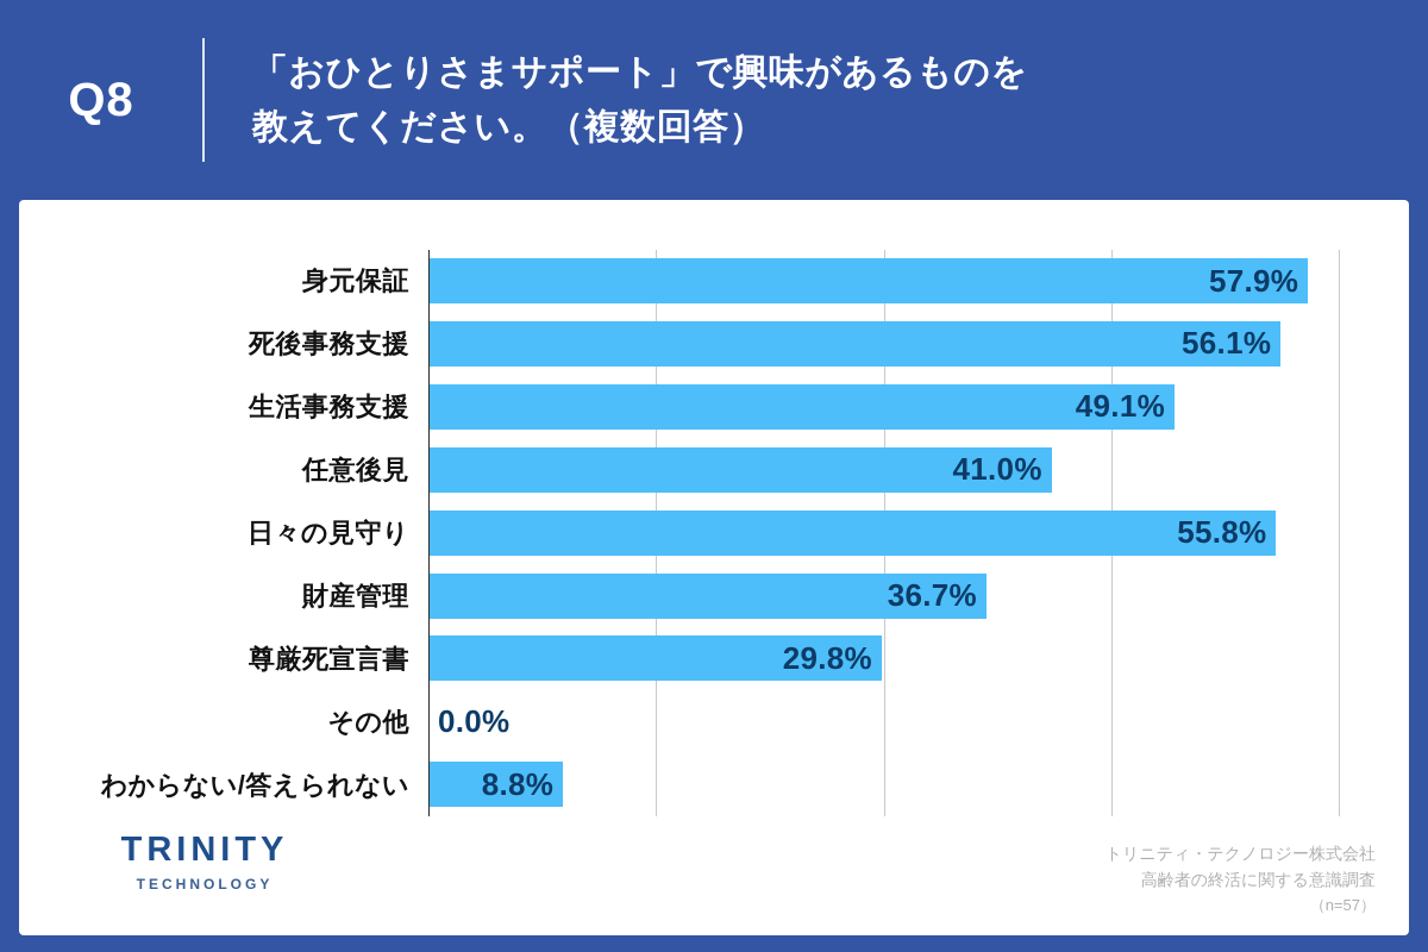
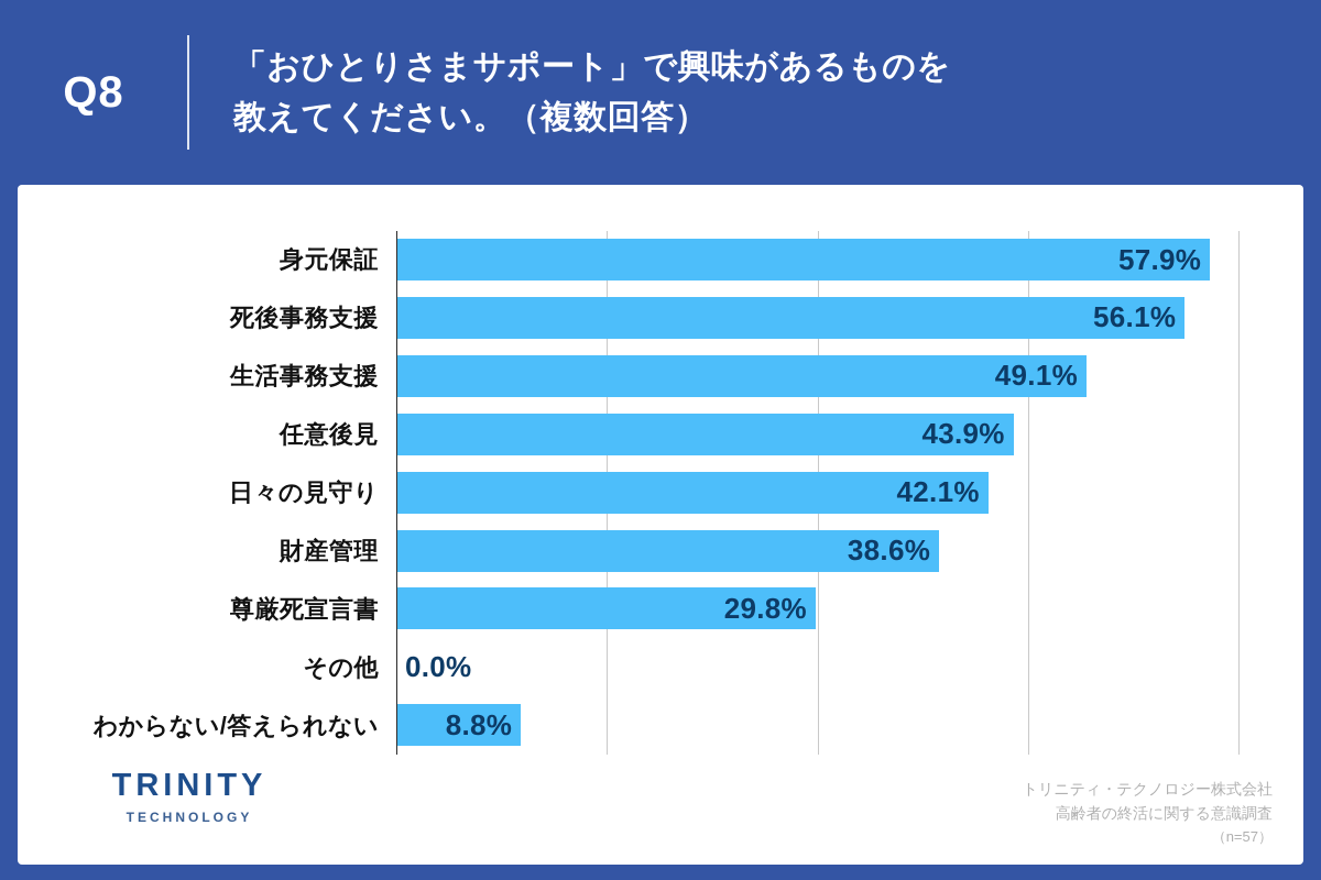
任意後見: 41.0% -> 43.9%
日々の見守り: 55.8% -> 42.1%
財産管理: 36.7% -> 38.6%
